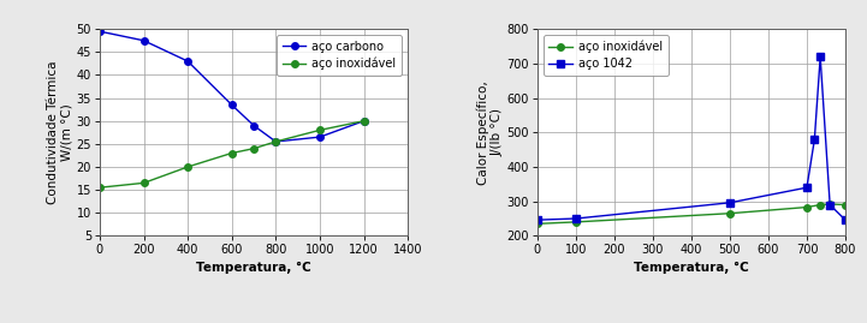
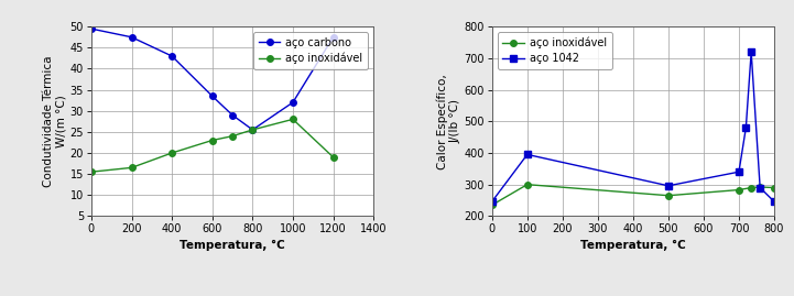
aço carbono/1000: 26.5 -> 32.0
aço carbono/1200: 30.0 -> 47.5
aço inoxidável/1200: 30.0 -> 19.0
aço inoxidável/100: 240 -> 300
aço 1042/100: 250 -> 395
